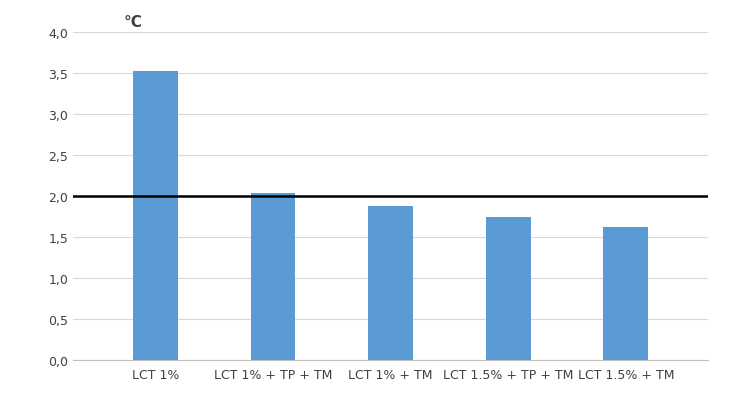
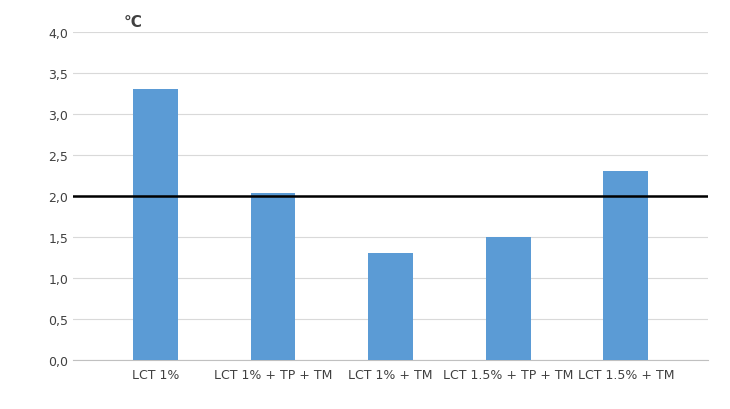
LCT 1%: 3,52 -> 3,30
LCT 1% + TM: 1,87 -> 1,30
LCT 1.5% + TP + TM: 1,74 -> 1,50
LCT 1.5% + TM: 1,62 -> 2,30
